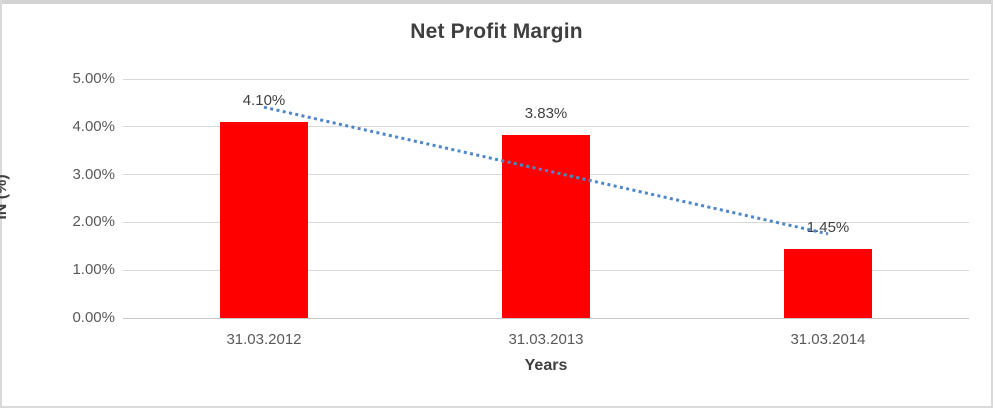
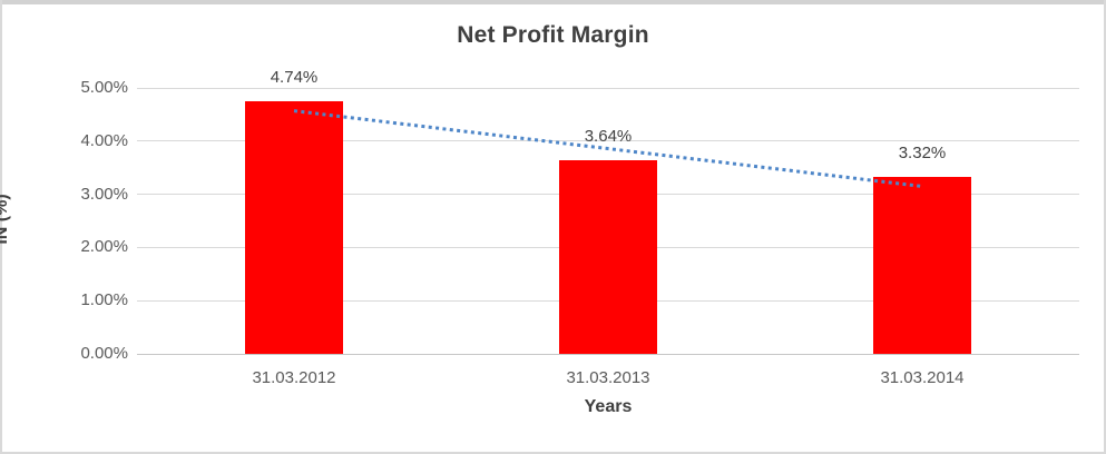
31.03.2012: 4.10% -> 4.74%
31.03.2013: 3.83% -> 3.64%
31.03.2014: 1.45% -> 3.32%
